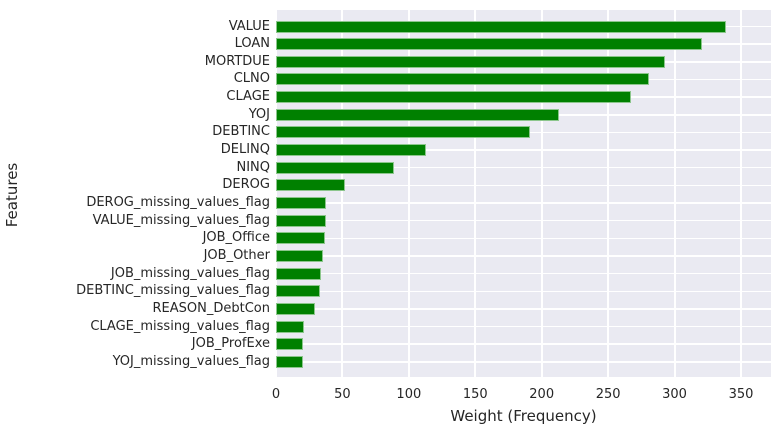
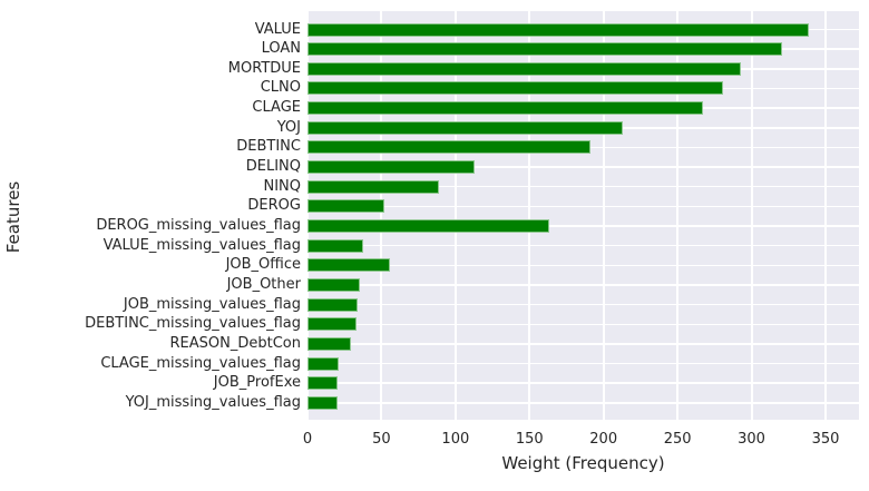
DEROG_missing_values_flag: 38 -> 163
JOB_Office: 37 -> 56
